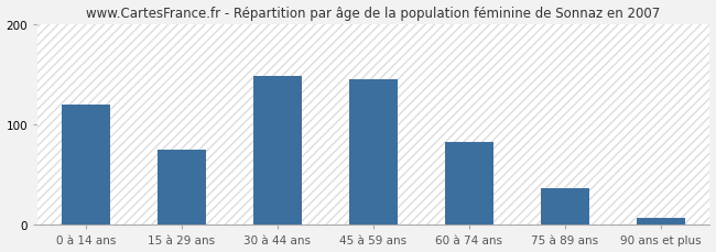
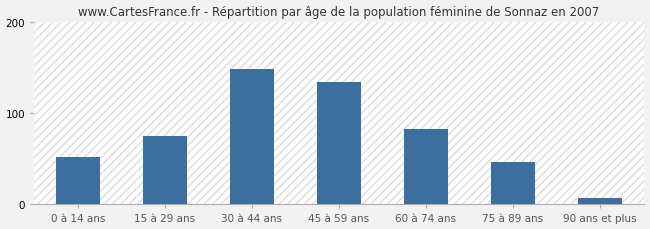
0 à 14 ans: 120 -> 52
45 à 59 ans: 145 -> 134
75 à 89 ans: 37 -> 46
